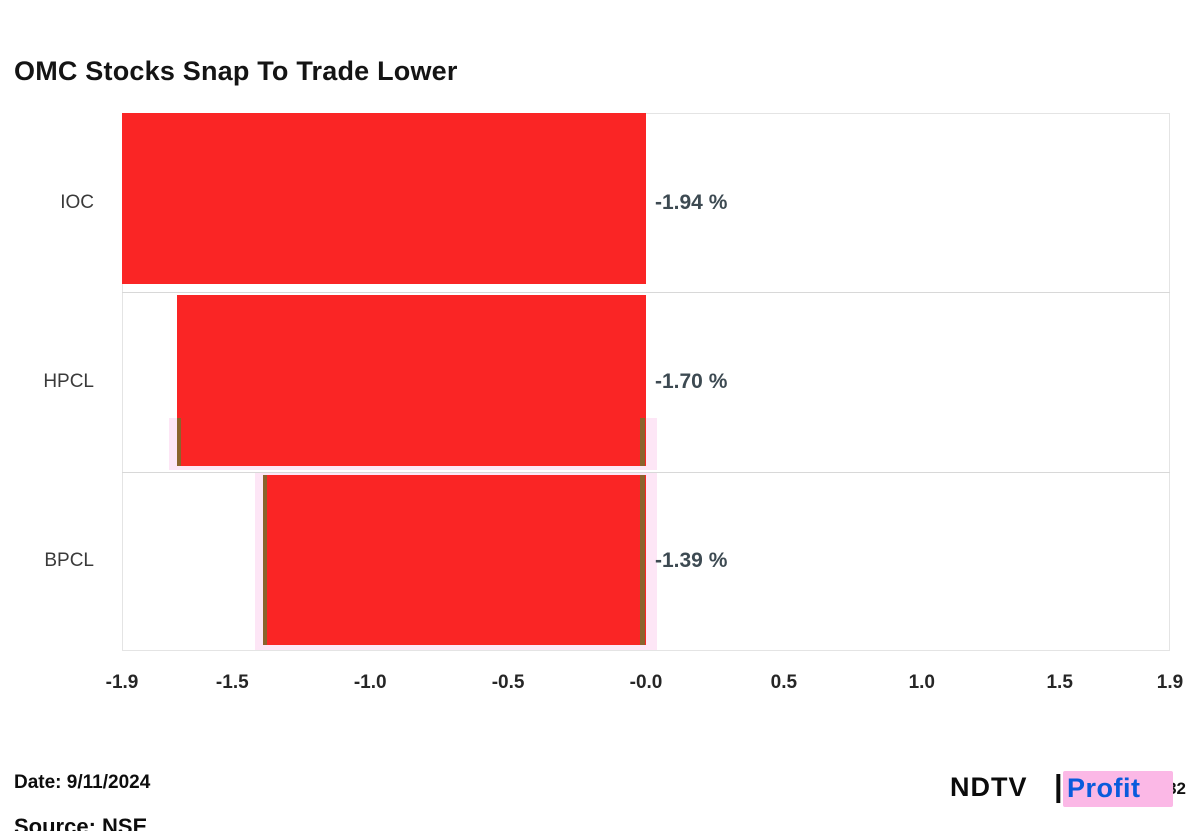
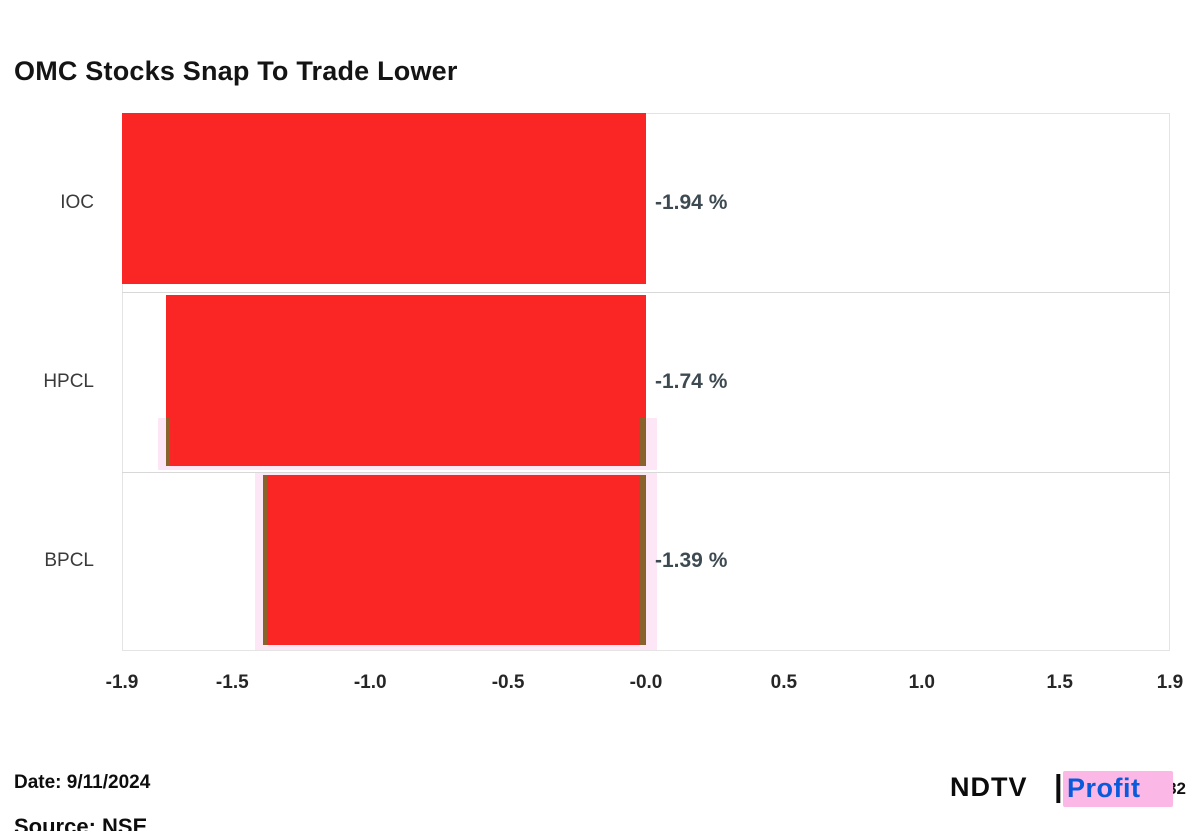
HPCL: -1.70 -> -1.74
